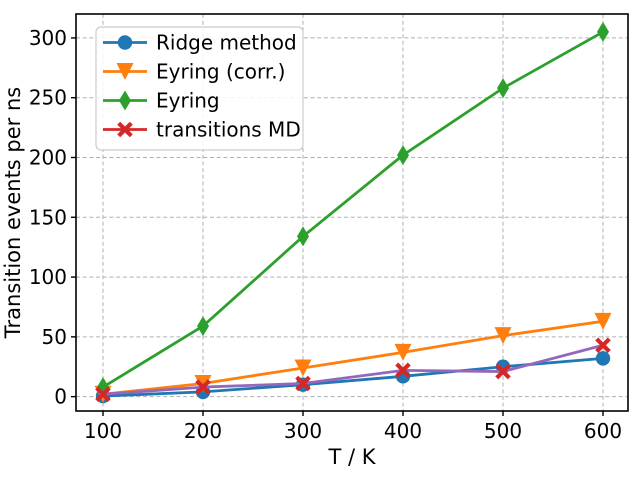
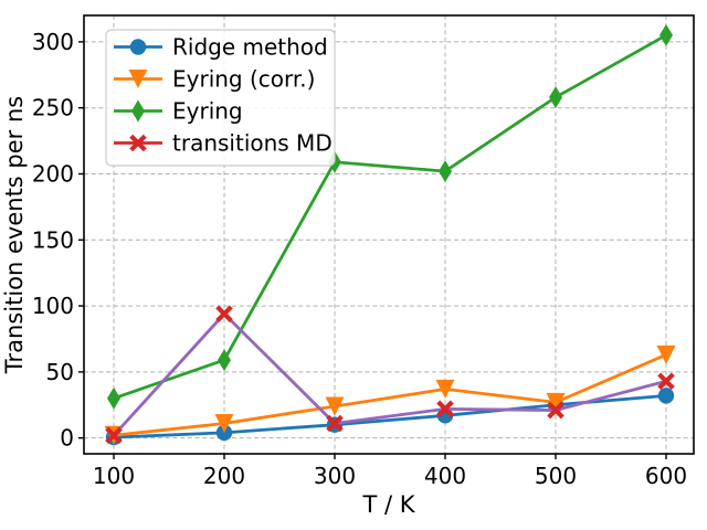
Eyring/100: 8 -> 30
transitions MD/200: 8 -> 94
Eyring/300: 134 -> 209
Eyring (corr.)/500: 51 -> 27
